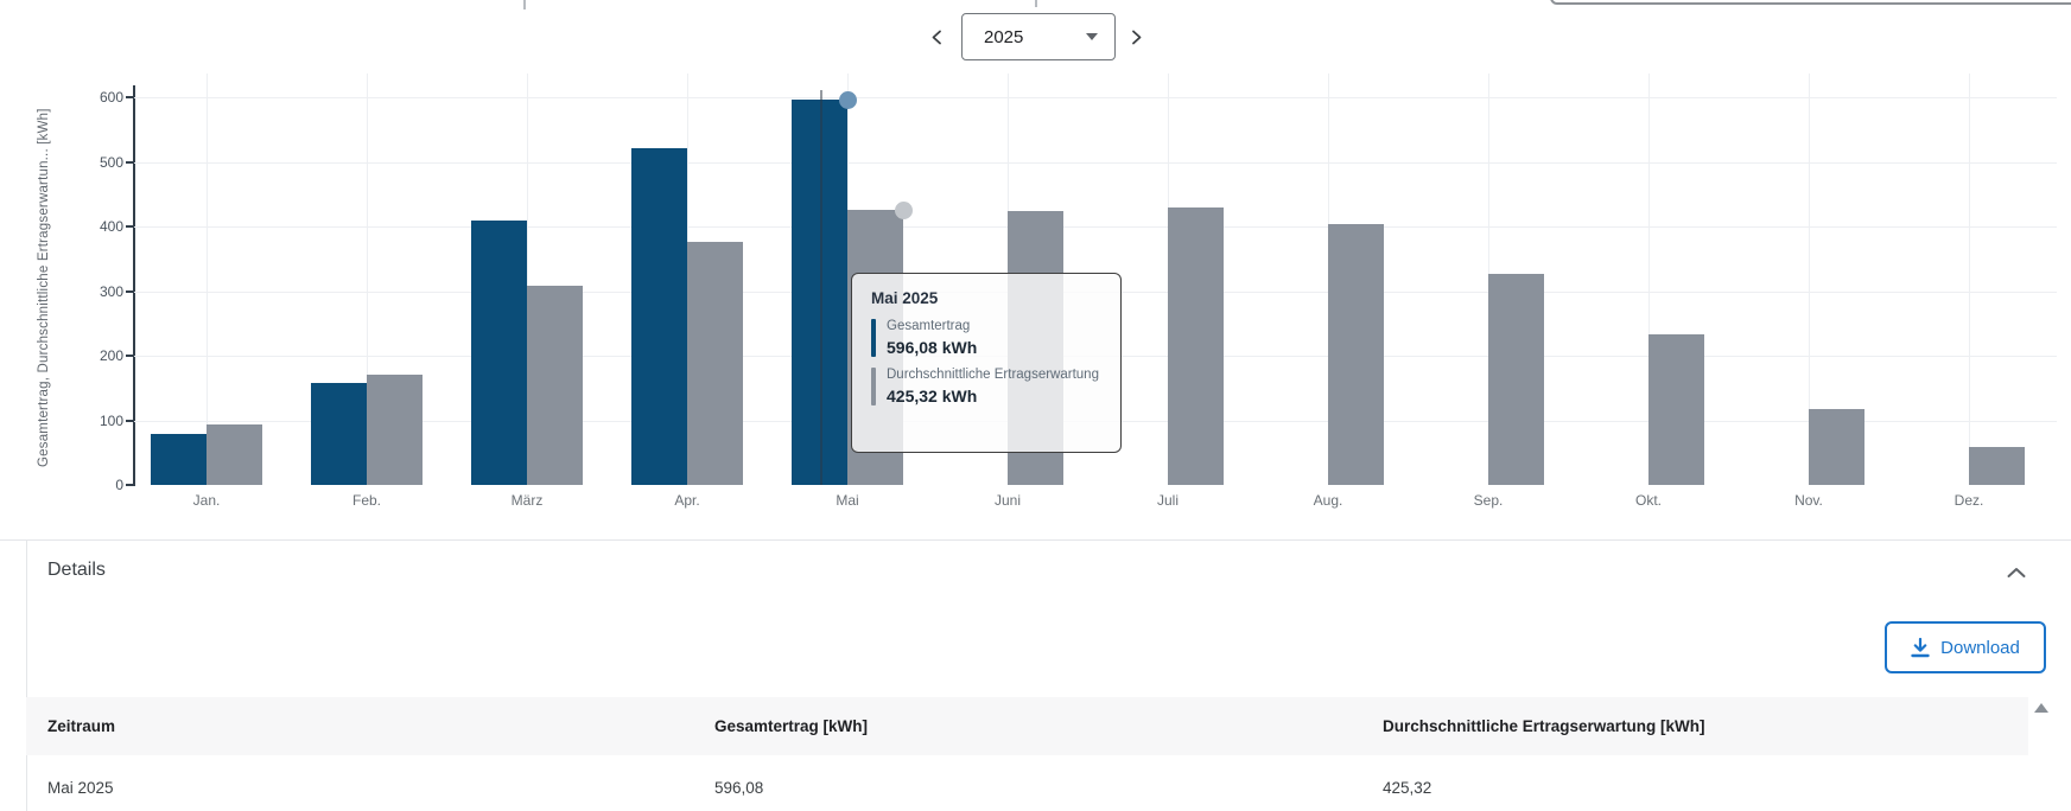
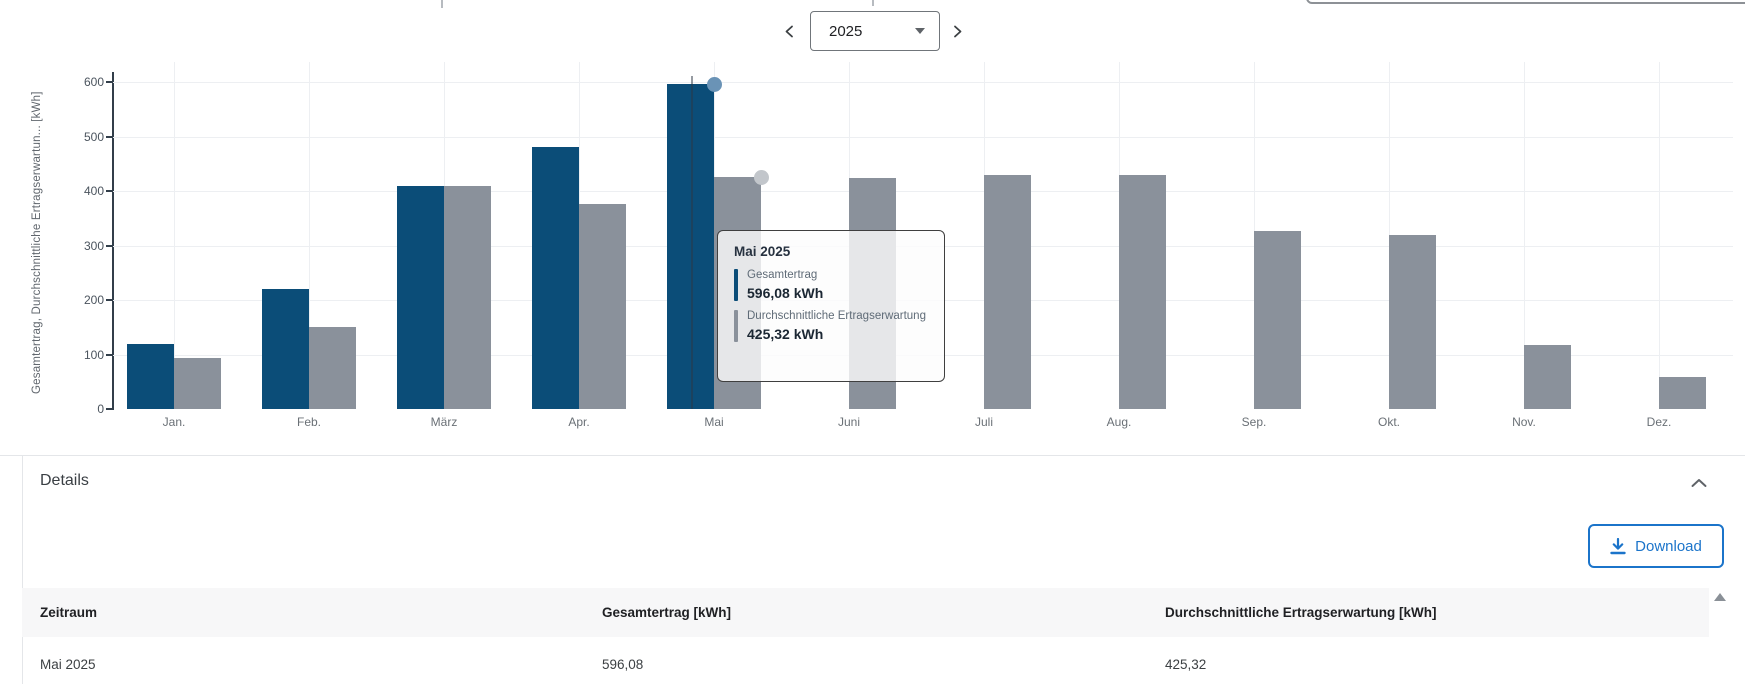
Gesamtertrag/Jan.: 80 -> 120
Gesamtertrag/Feb.: 160 -> 220
Durchschnittliche Ertragserwartung/Feb.: 170 -> 150
Durchschnittliche Ertragserwartung/März: 310 -> 410
Gesamtertrag/Apr.: 520 -> 480
Durchschnittliche Ertragserwartung/Aug.: 400 -> 430
Durchschnittliche Ertragserwartung/Okt.: 230 -> 320
